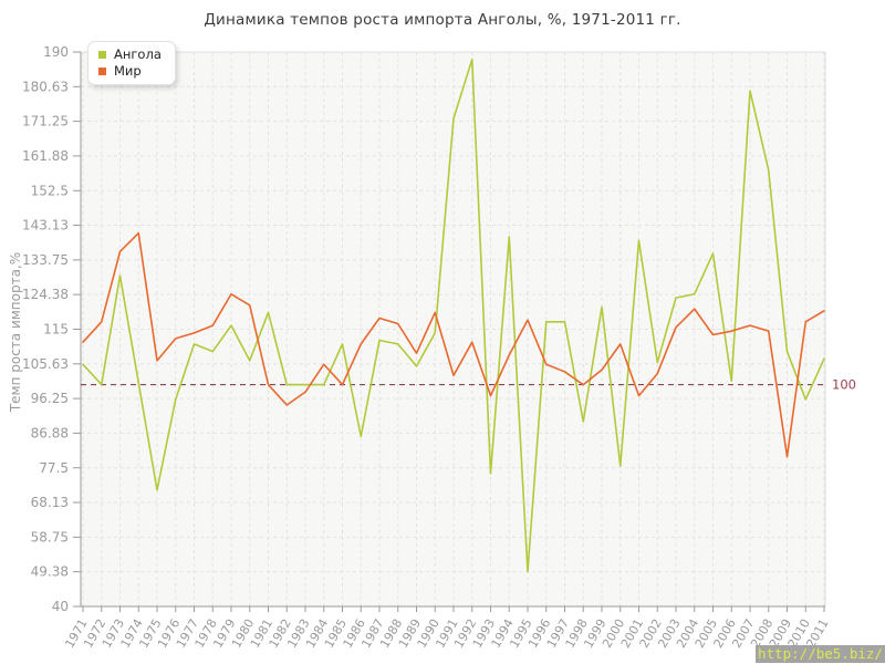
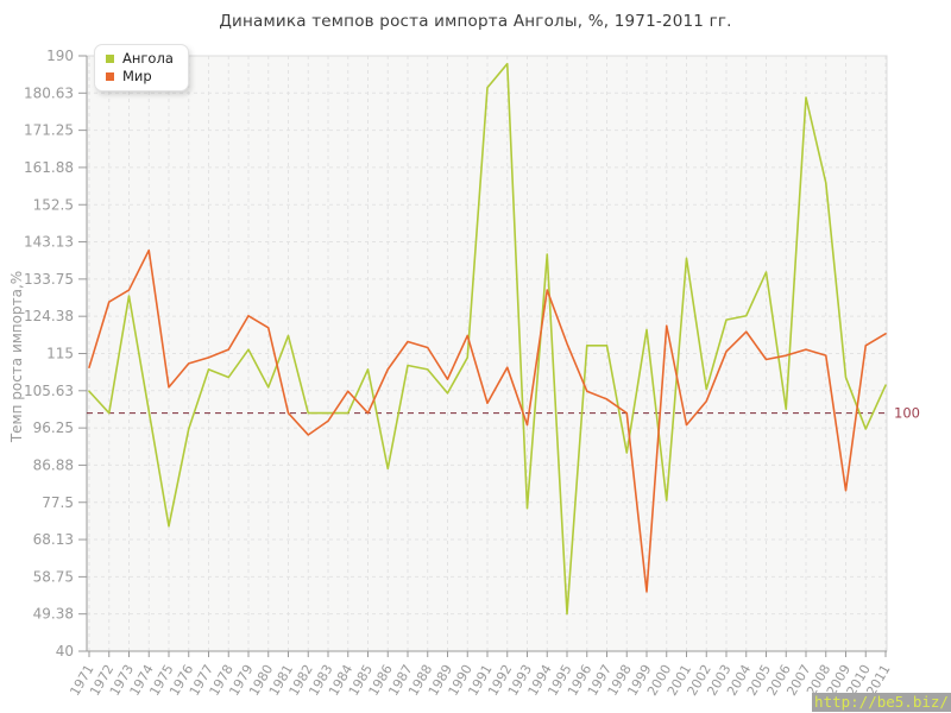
Мир/1972: 117 -> 128
Мир/1973: 136 -> 131
Ангола/1991: 172 -> 182
Мир/1994: 108 -> 131
Мир/1999: 104 -> 55
Мир/2000: 111 -> 122
